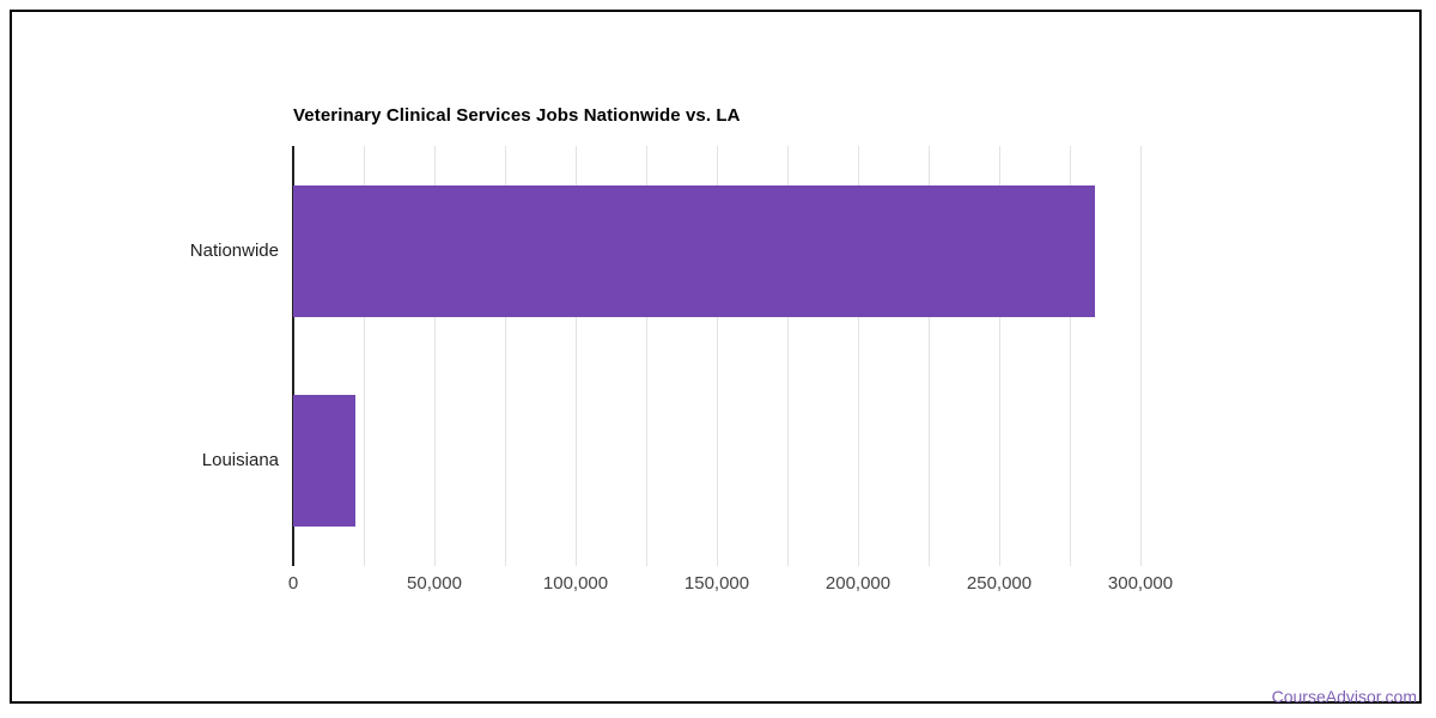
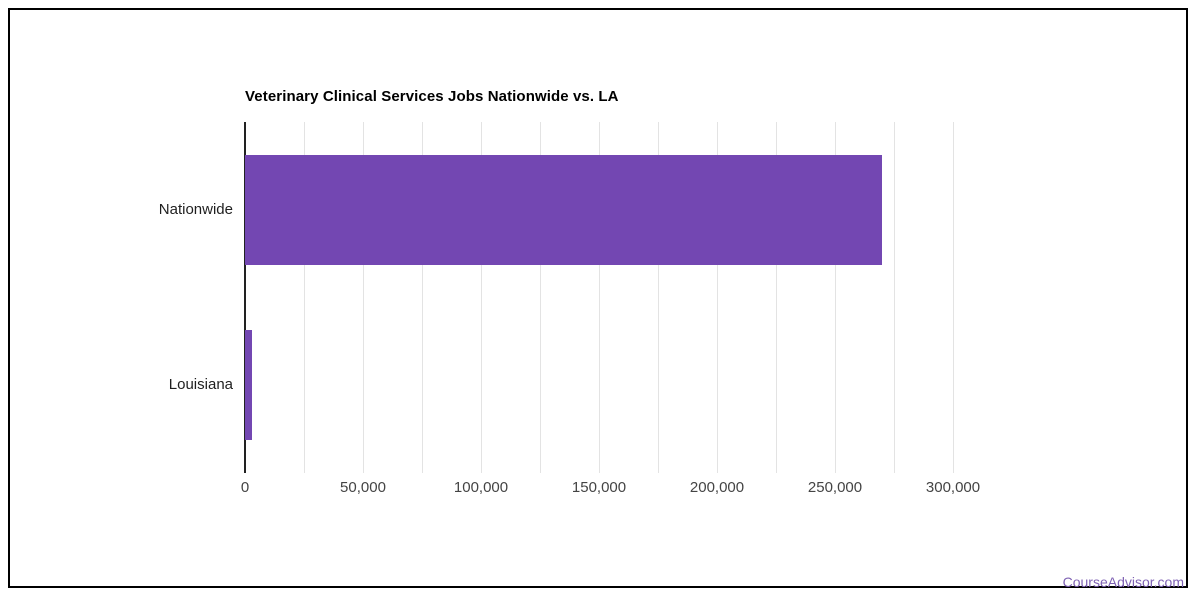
Nationwide: 284000 -> 270000
Louisiana: 22000 -> 3000
